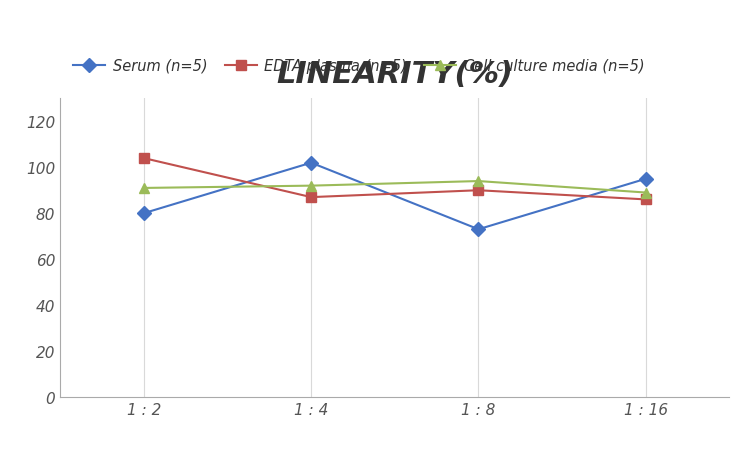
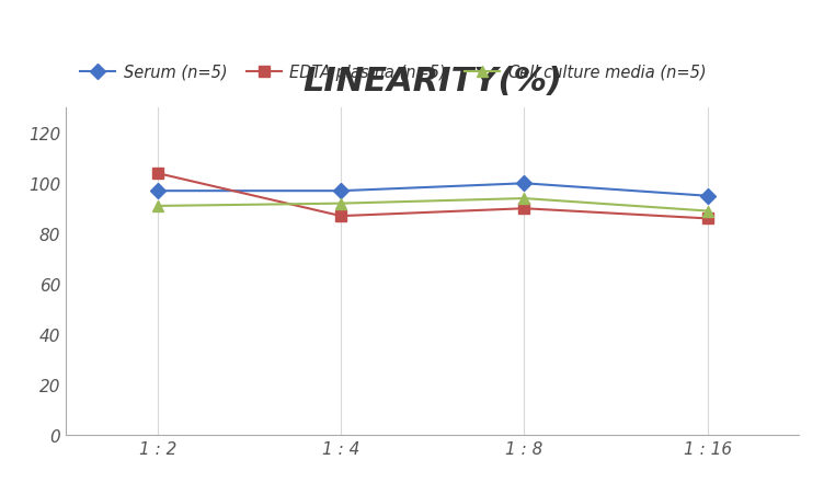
Serum (n=5)/1 : 2: 80 -> 97
Serum (n=5)/1 : 4: 102 -> 97
Serum (n=5)/1 : 8: 73 -> 100
